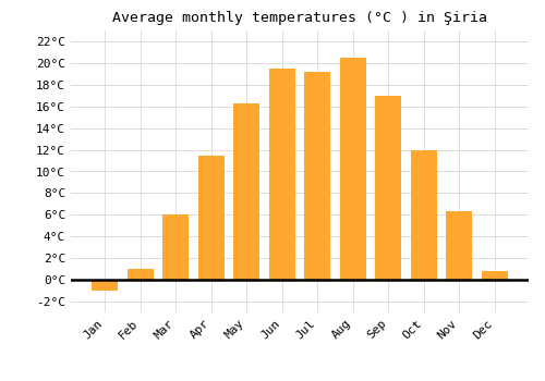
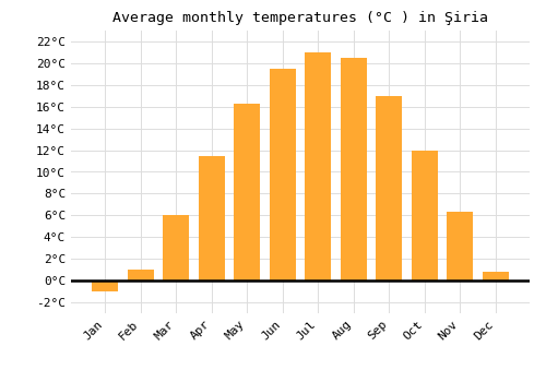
Jul: 19.2°C -> 21.0°C
